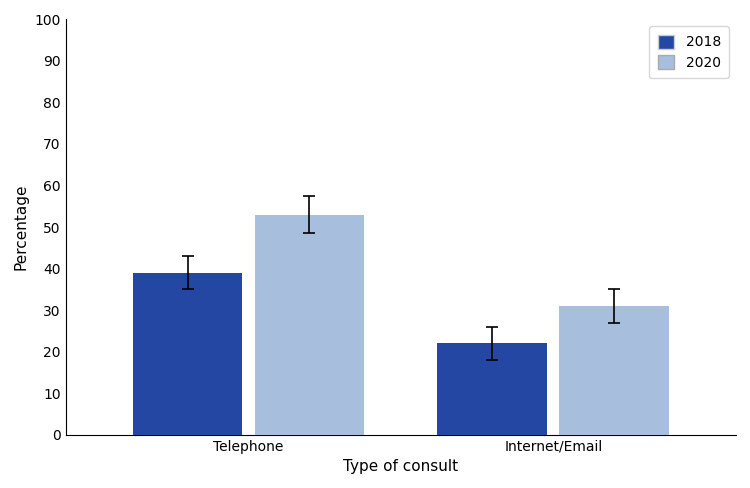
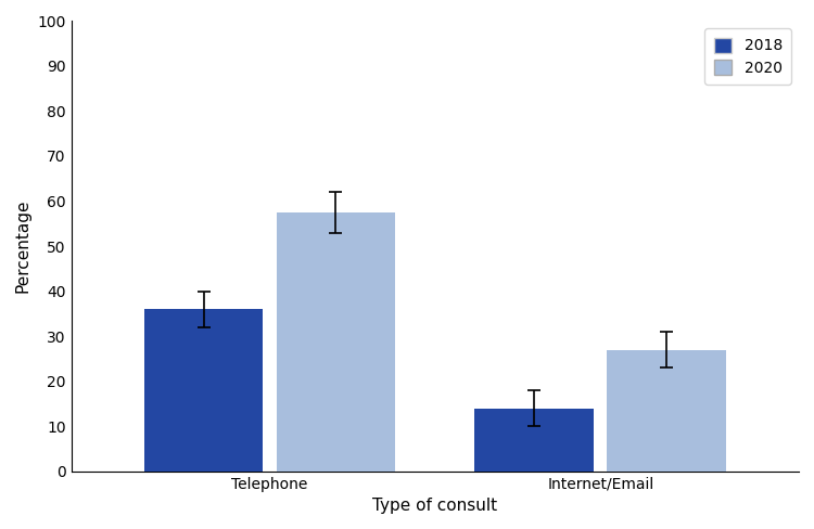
2018/Telephone: 39 -> 36
2020/Telephone: 53.0 -> 57.5
2018/Internet/Email: 22 -> 14
2020/Internet/Email: 31.0 -> 27.0
